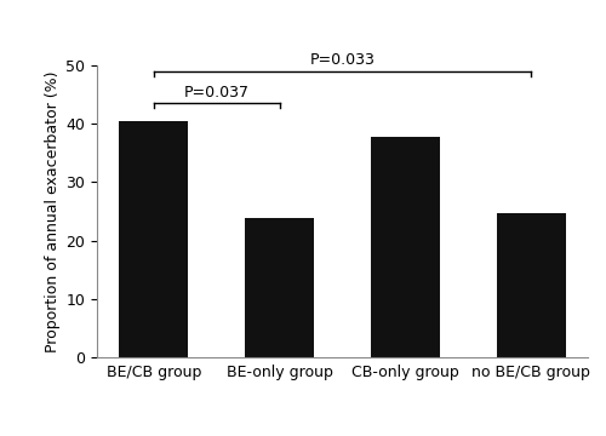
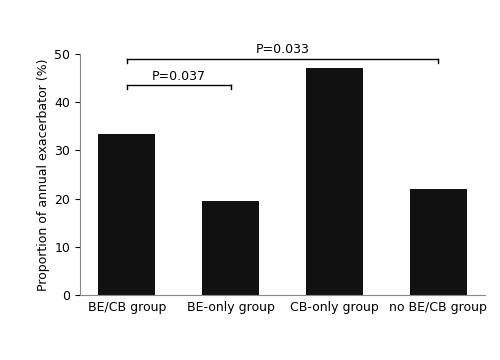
BE/CB group: 40.5 -> 33.5
BE-only group: 23.8 -> 19.5
CB-only group: 37.8 -> 47.0
no BE/CB group: 24.8 -> 22.0
